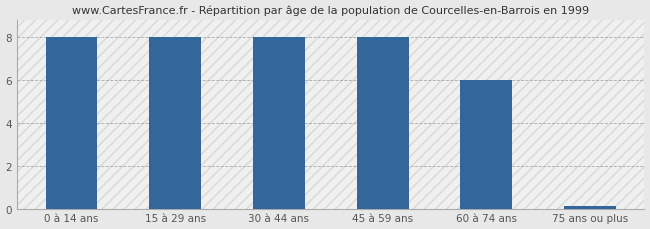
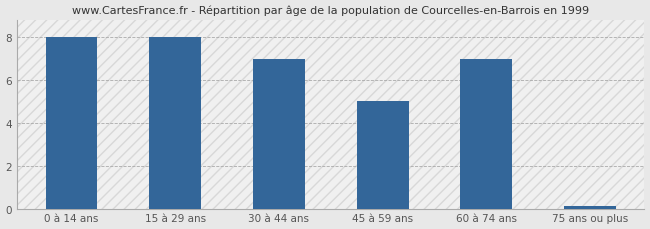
30 à 44 ans: 8.0 -> 7.0
45 à 59 ans: 8.0 -> 5.0
60 à 74 ans: 6.0 -> 7.0
